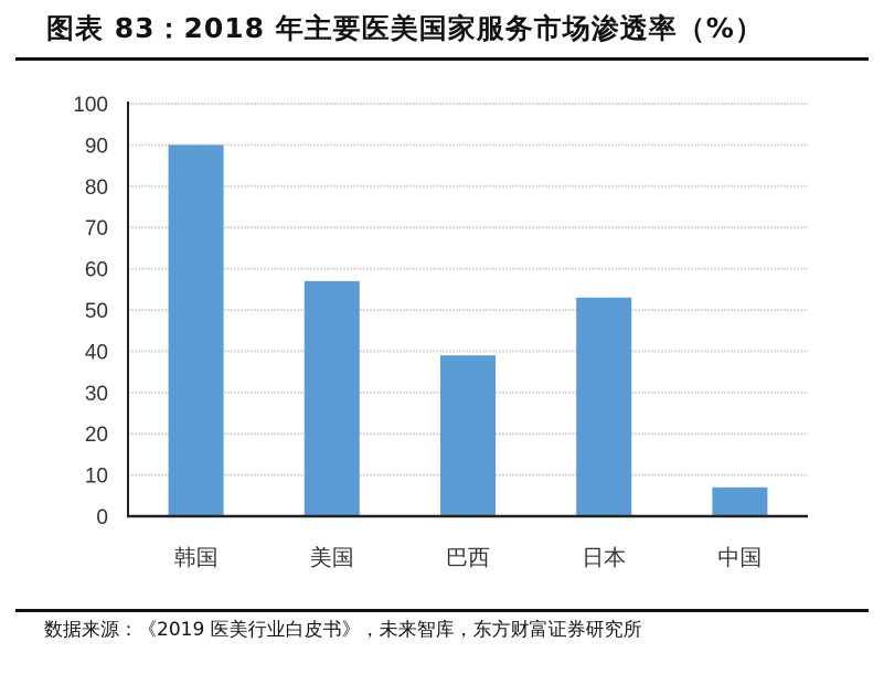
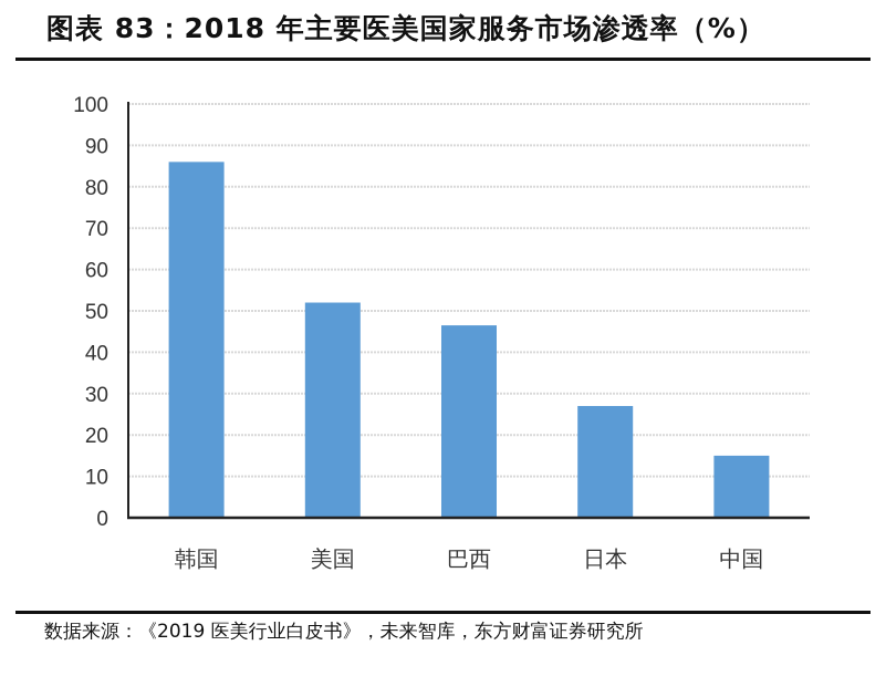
韩国: 90 -> 86
美国: 57 -> 52
巴西: 39 -> 46
日本: 53 -> 27
中国: 7 -> 15
